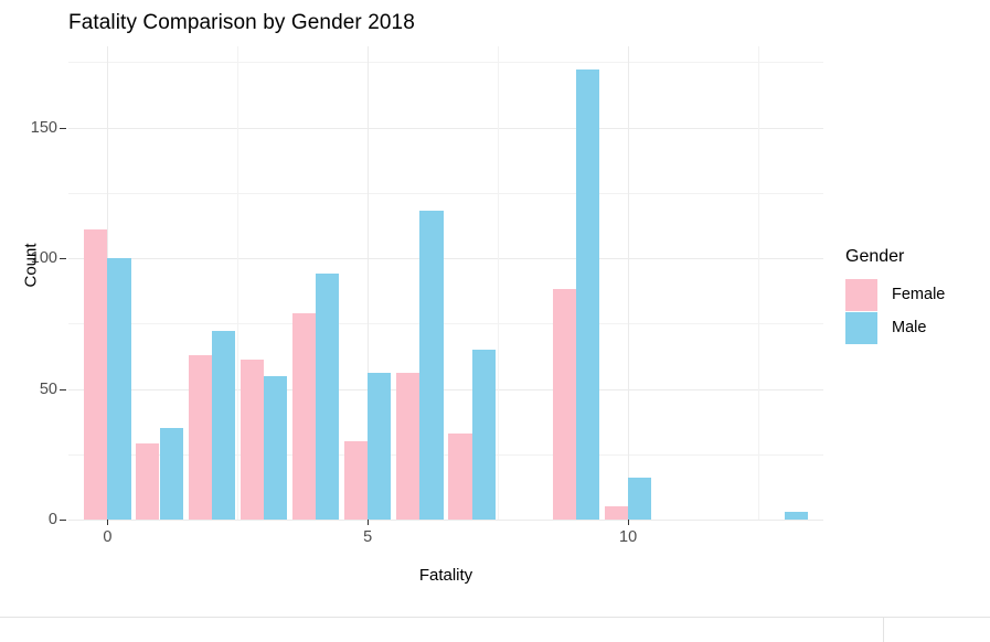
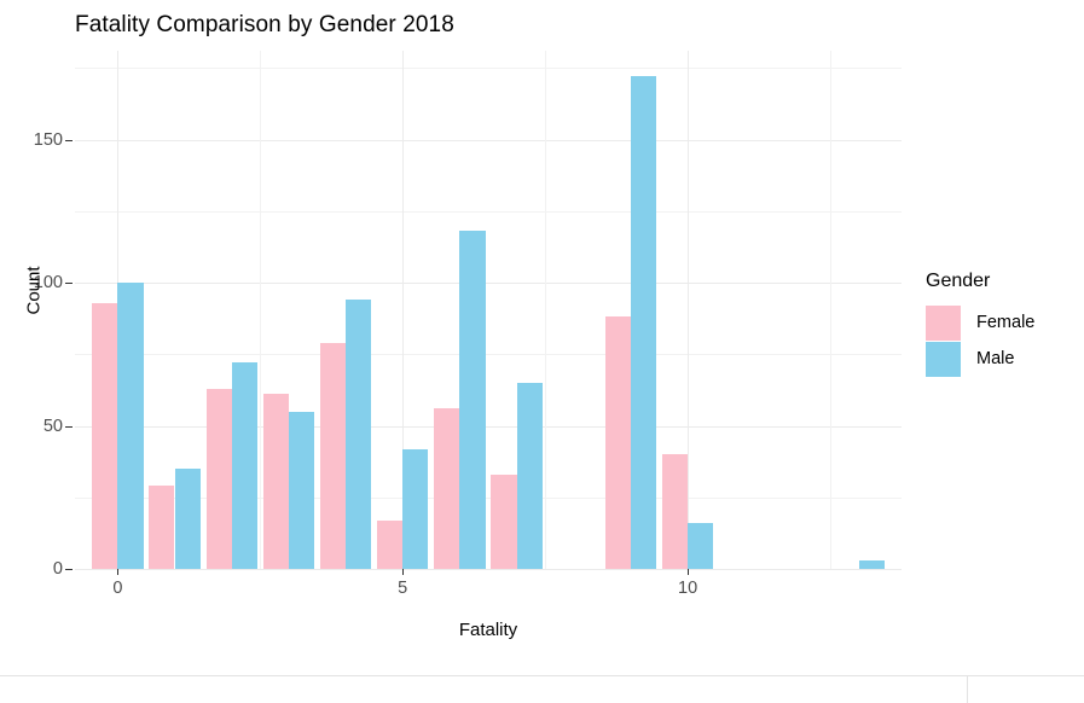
Female/0: 111 -> 93
Female/5: 30 -> 17
Male/5: 56 -> 42
Female/10: 5 -> 40
